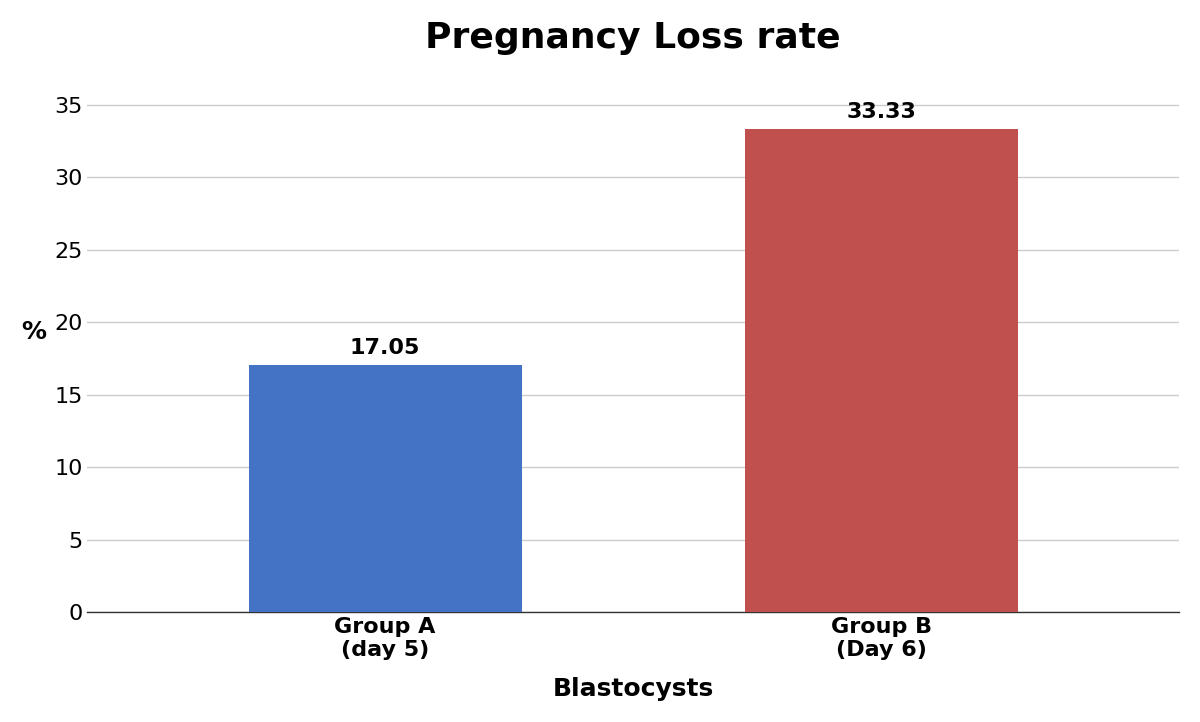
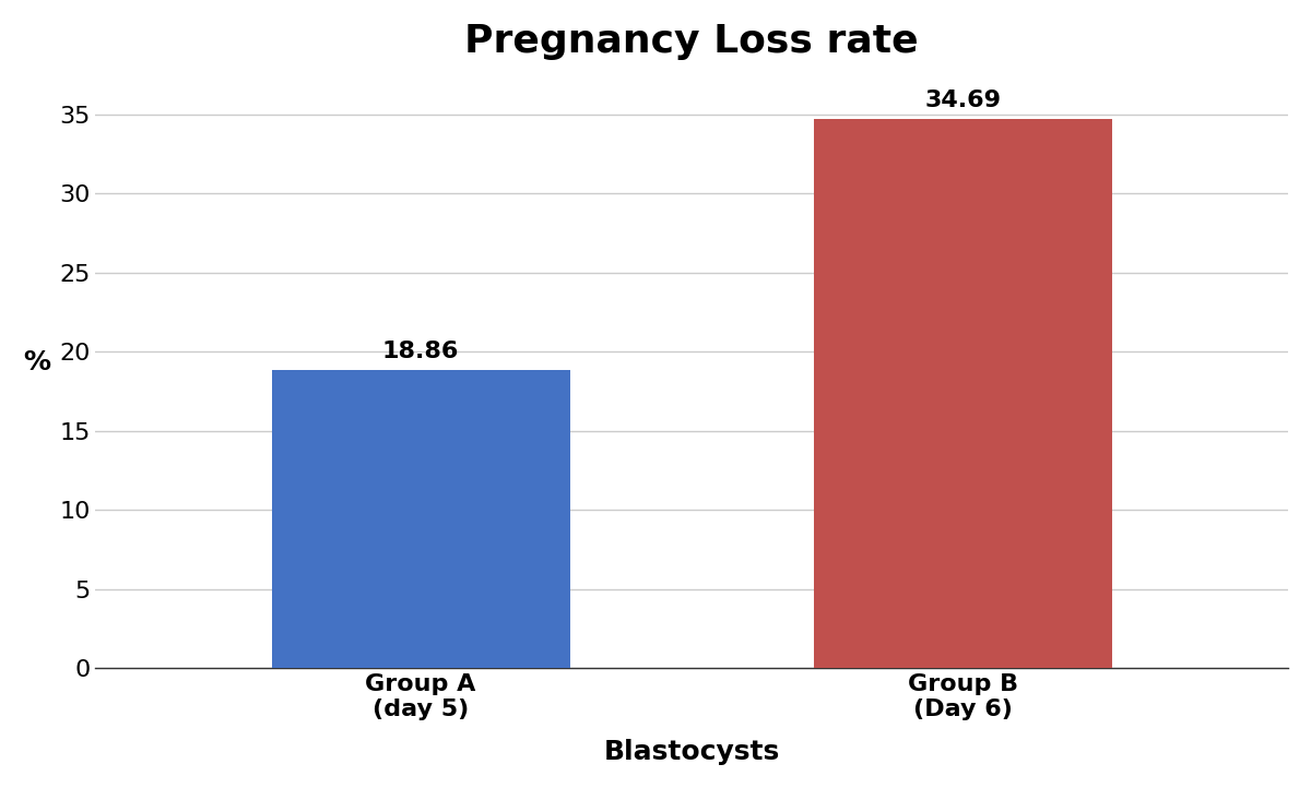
Group A (day 5): 17.05 -> 18.86
Group B (Day 6): 33.33 -> 34.69
